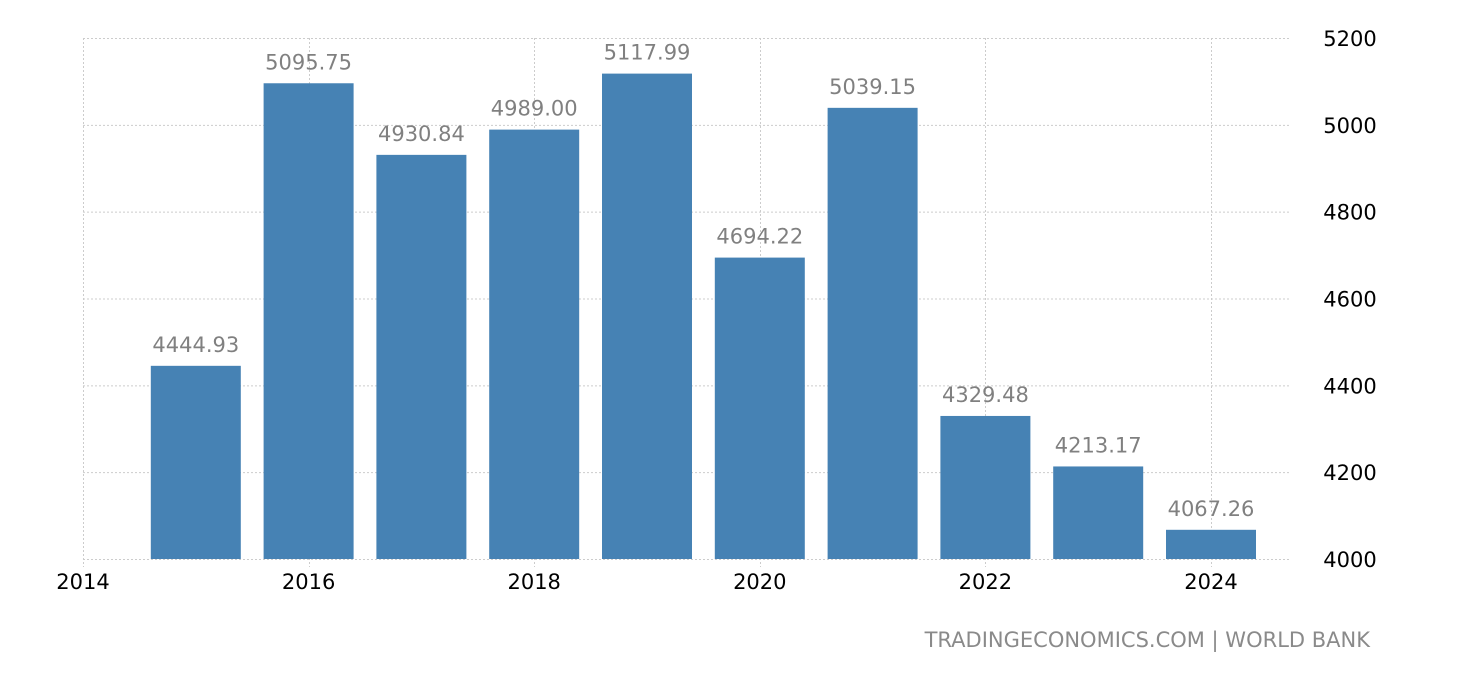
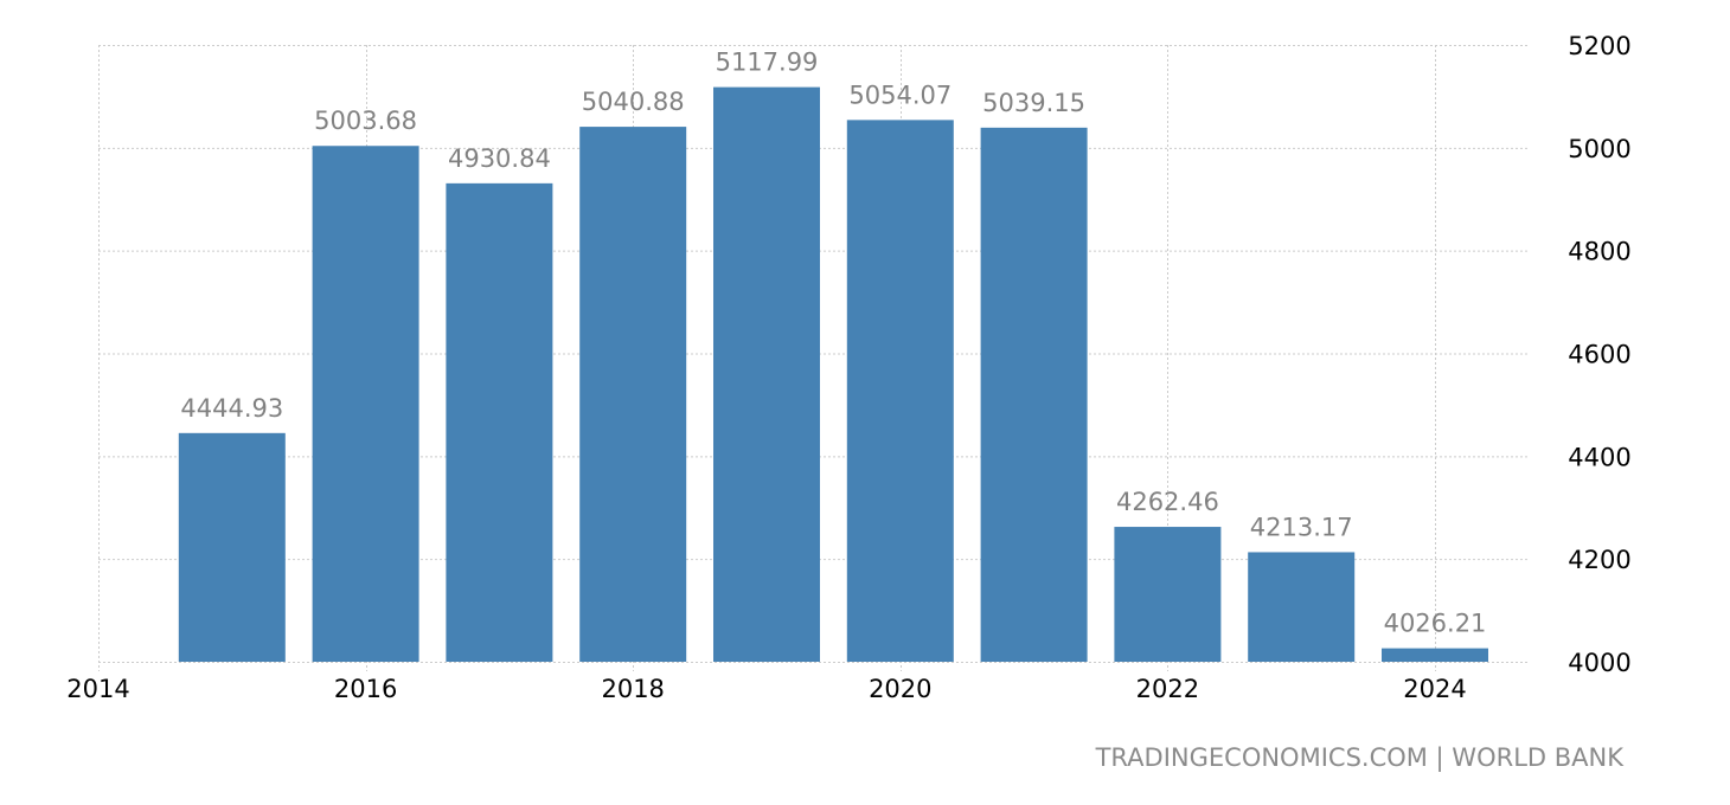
2016: 5095.75 -> 5003.68
2018: 4989.00 -> 5040.88
2020: 4694.22 -> 5054.07
2022: 4329.48 -> 4262.46
2024: 4067.26 -> 4026.21
